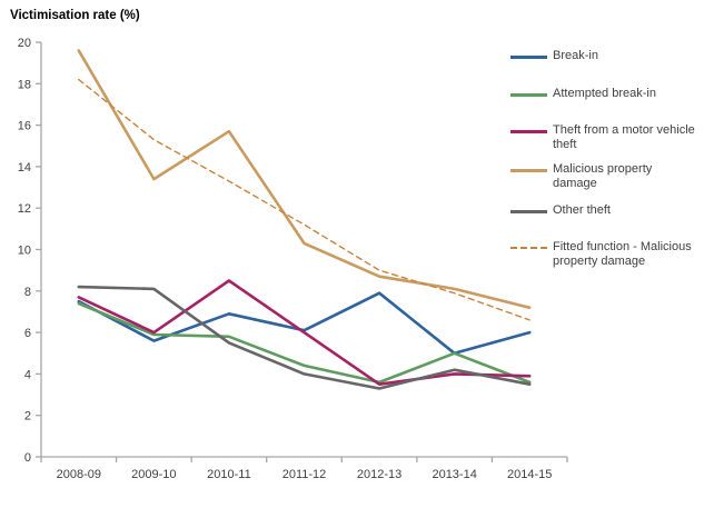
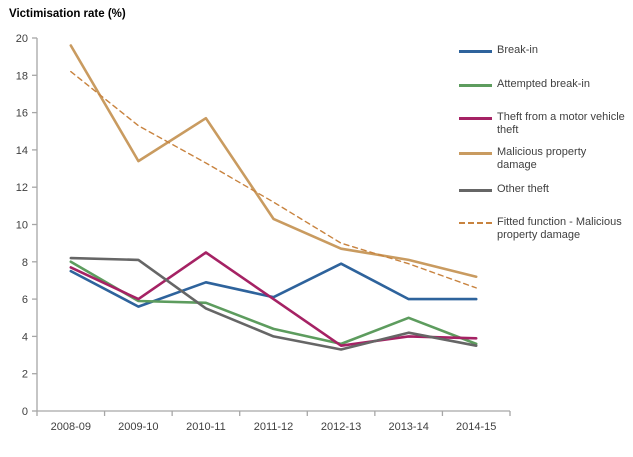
Attempted break-in/2008-09: 7.4 -> 8.0
Break-in/2013-14: 5.0 -> 6.0
